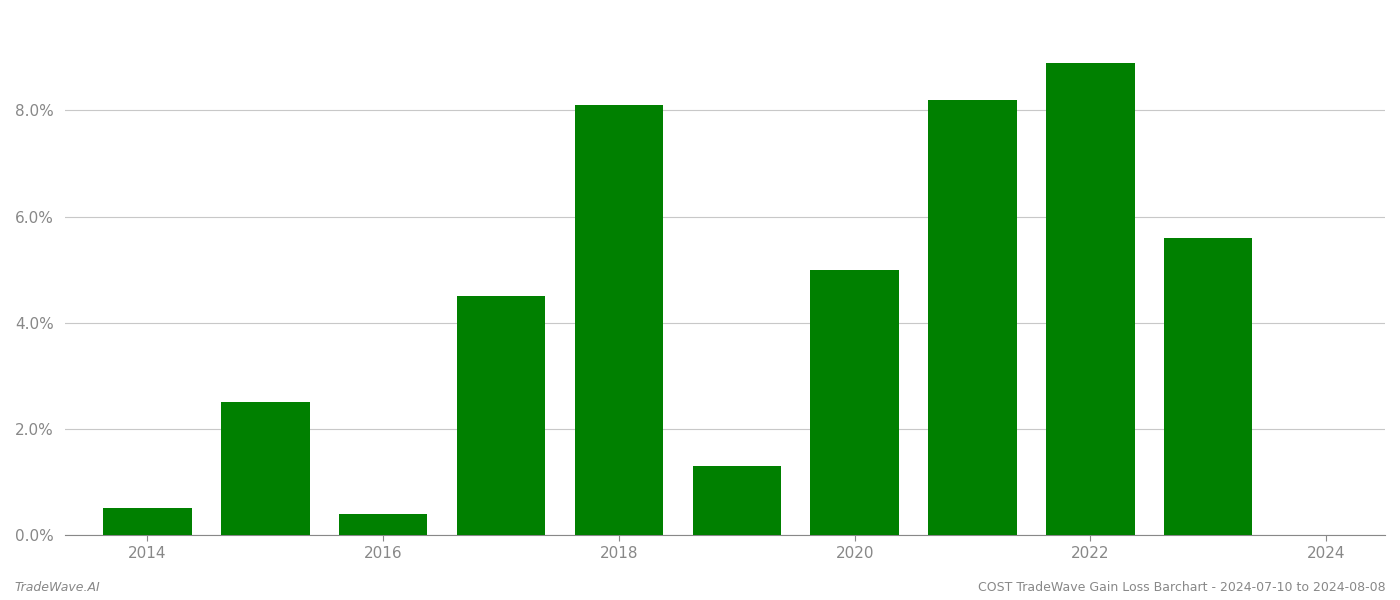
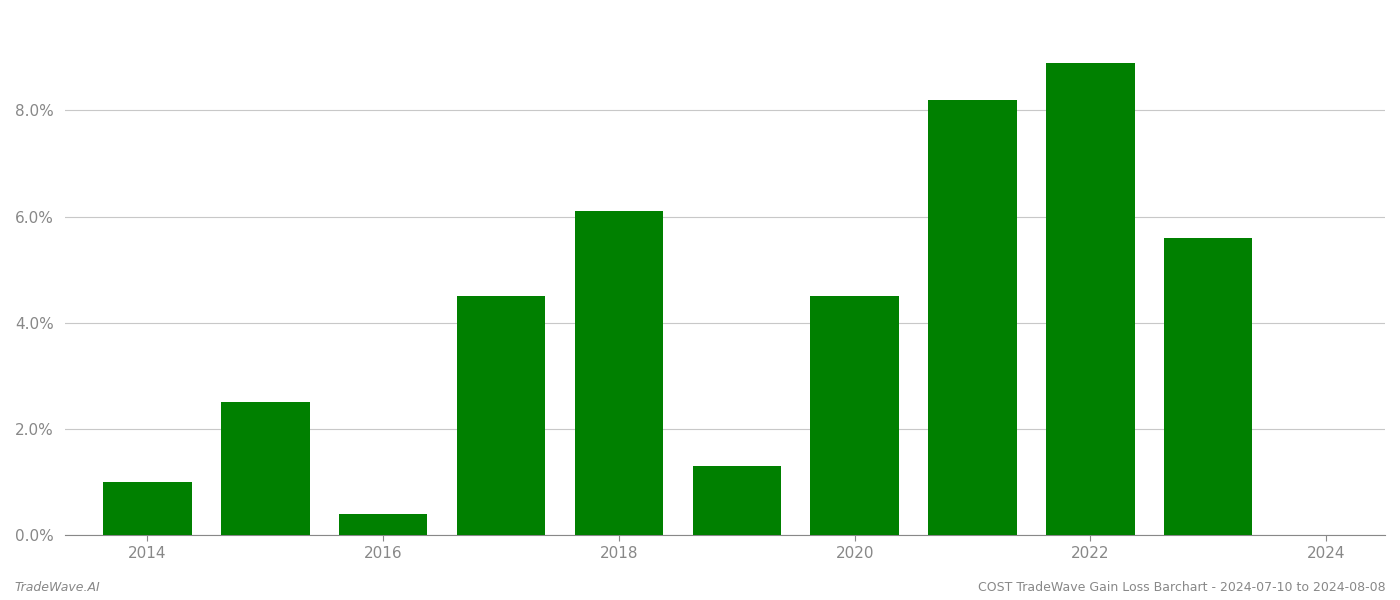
2014: 0.5% -> 1.0%
2018: 8.1% -> 6.1%
2020: 5.0% -> 4.5%
